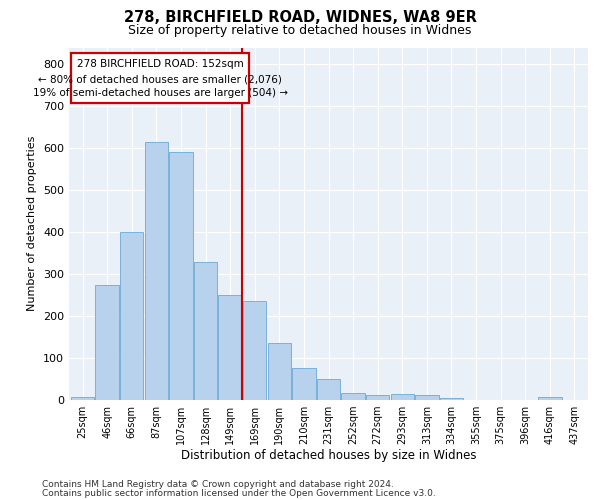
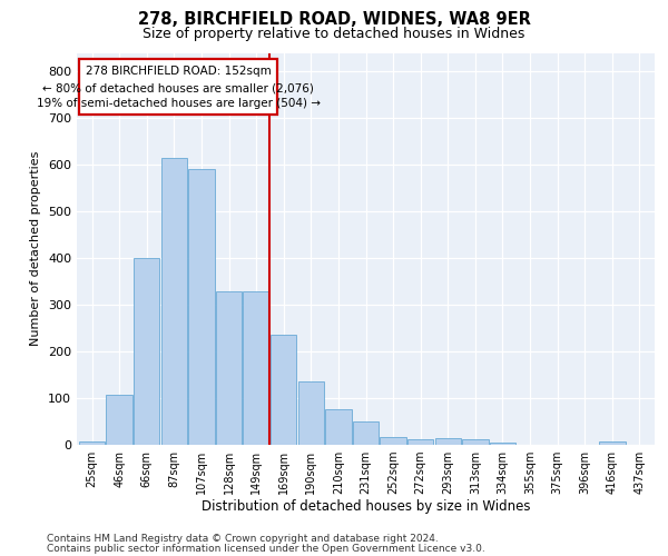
46sqm: 275 -> 107
149sqm: 250 -> 330
